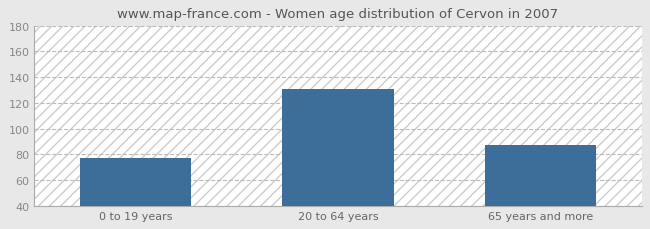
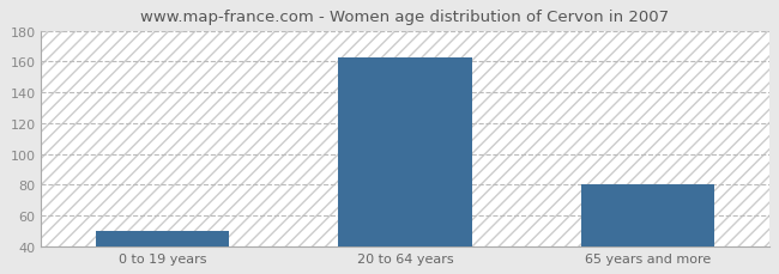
0 to 19 years: 77 -> 50
20 to 64 years: 131 -> 163
65 years and more: 87 -> 80
